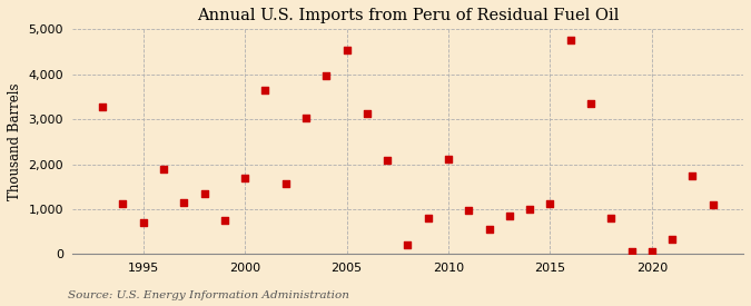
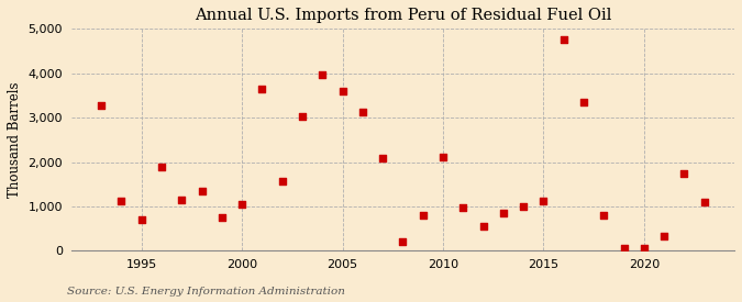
2000: 1,700 -> 1,050
2005: 4,540 -> 3,600
